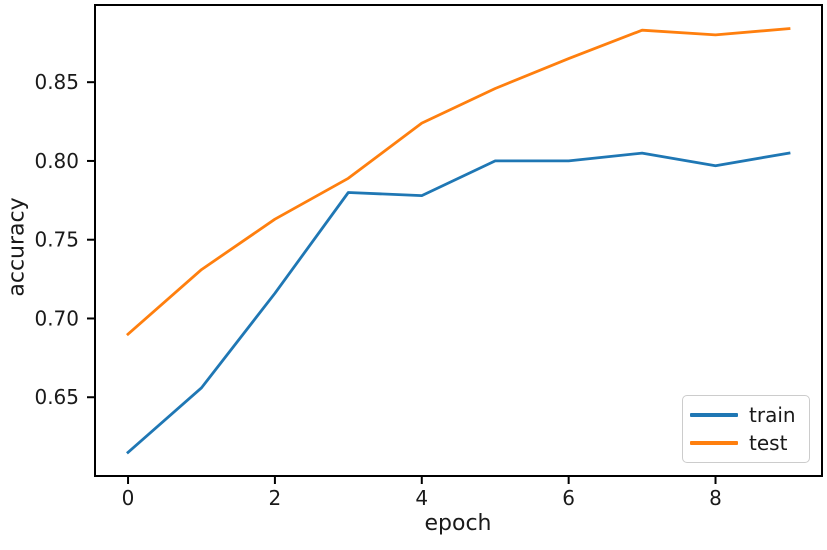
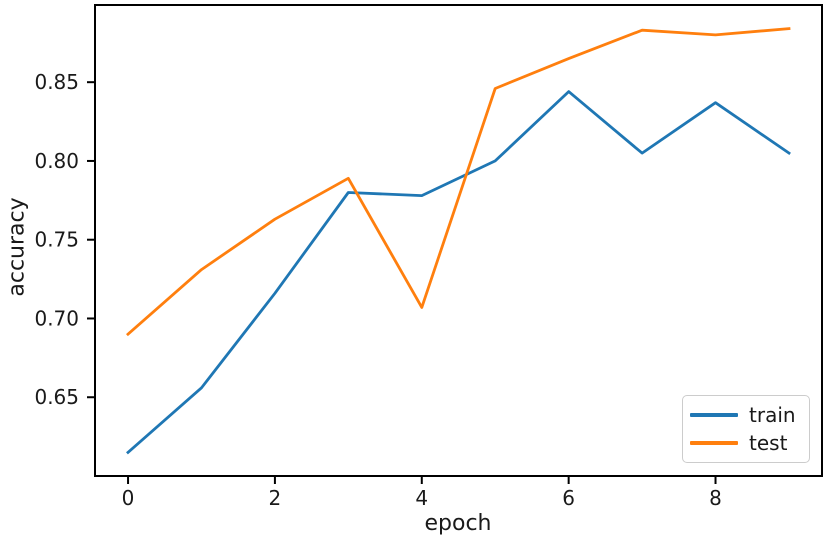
test/4: 0.824 -> 0.707
train/6: 0.800 -> 0.844
train/8: 0.797 -> 0.837
